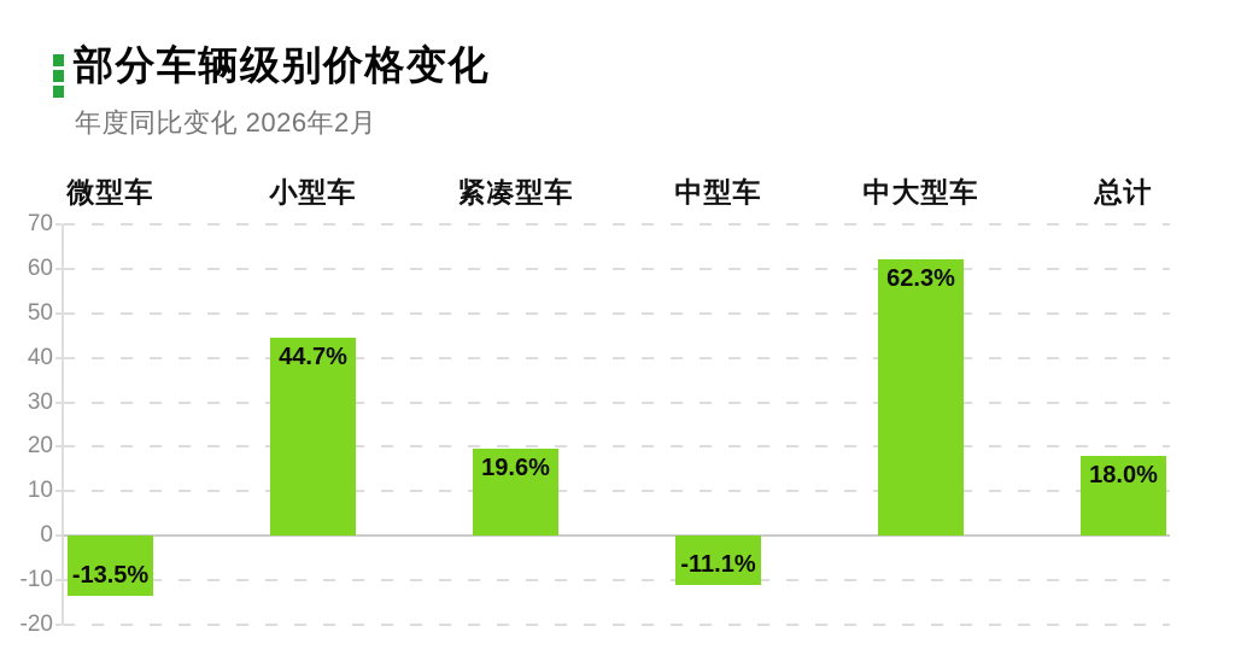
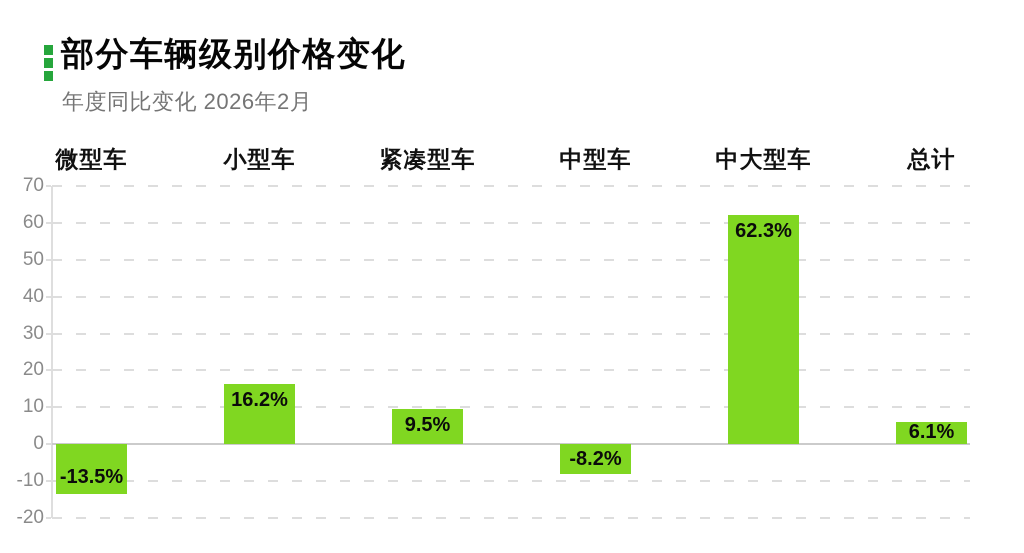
小型车: 44.7% -> 16.2%
紧凑型车: 19.6% -> 9.5%
中型车: -11.1% -> -8.2%
总计: 18.0% -> 6.1%
